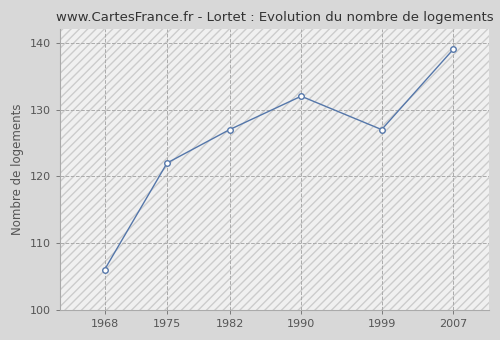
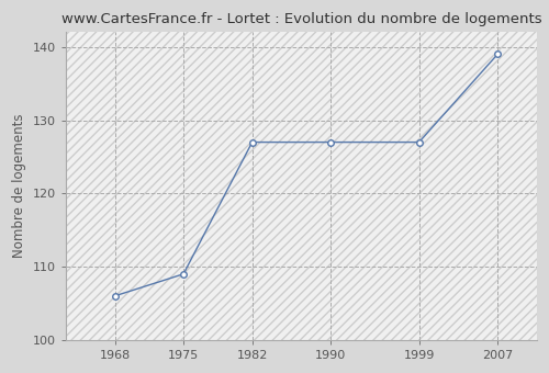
1975: 122 -> 109
1990: 132 -> 127
